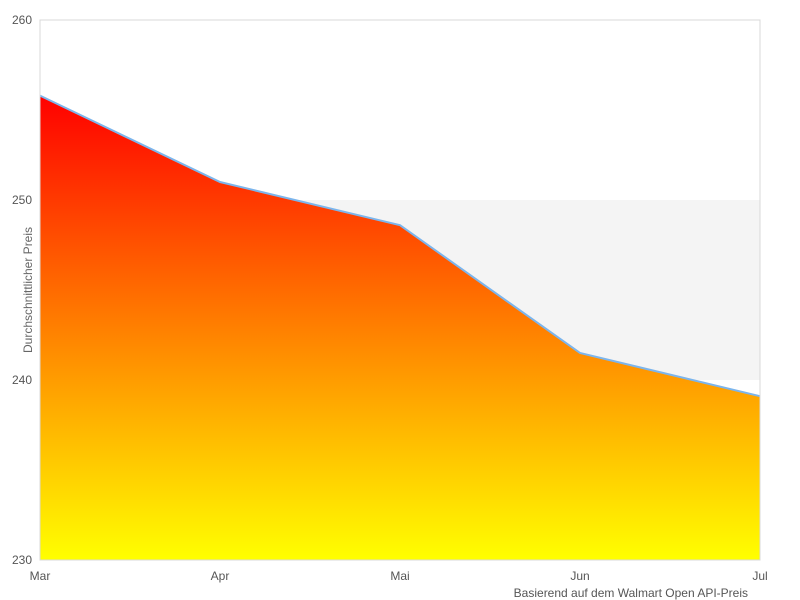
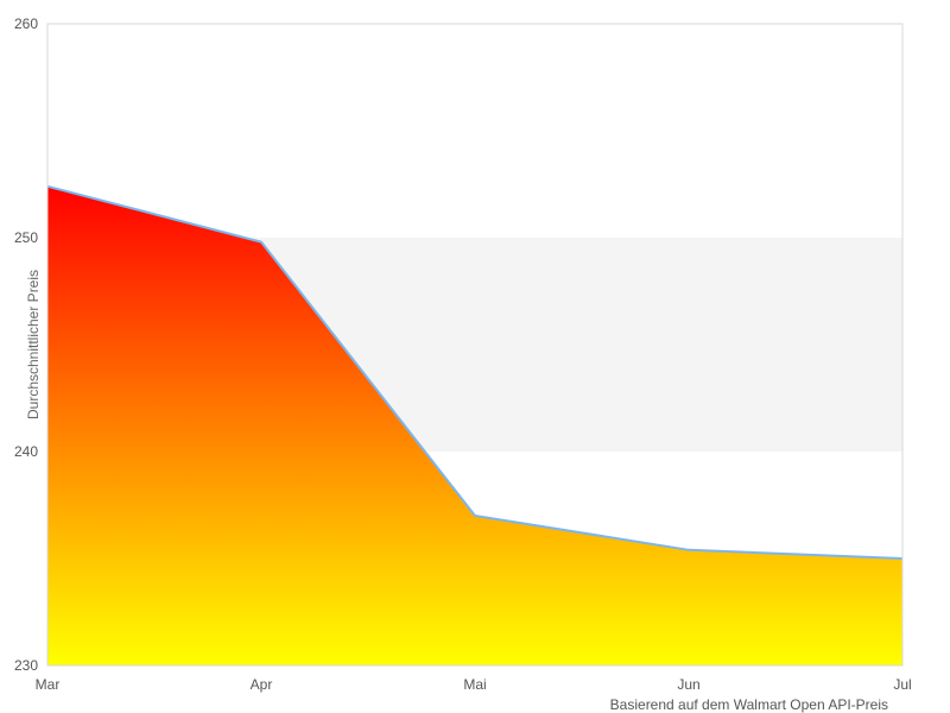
Mar: 255.8 -> 252.4
Apr: 251.0 -> 249.8
Mai: 248.6 -> 237.0
Jun: 241.5 -> 235.4
Jul: 239.1 -> 235.0
